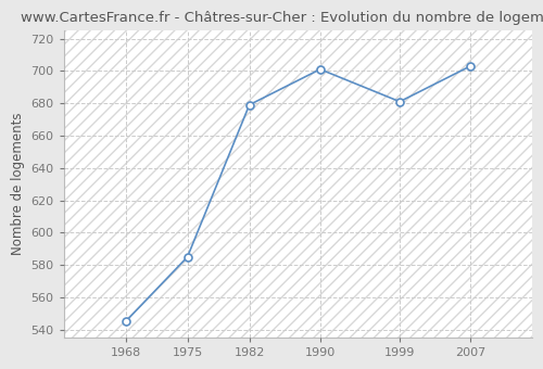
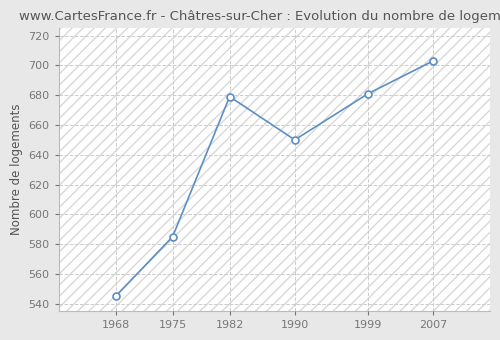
1990: 701 -> 650
